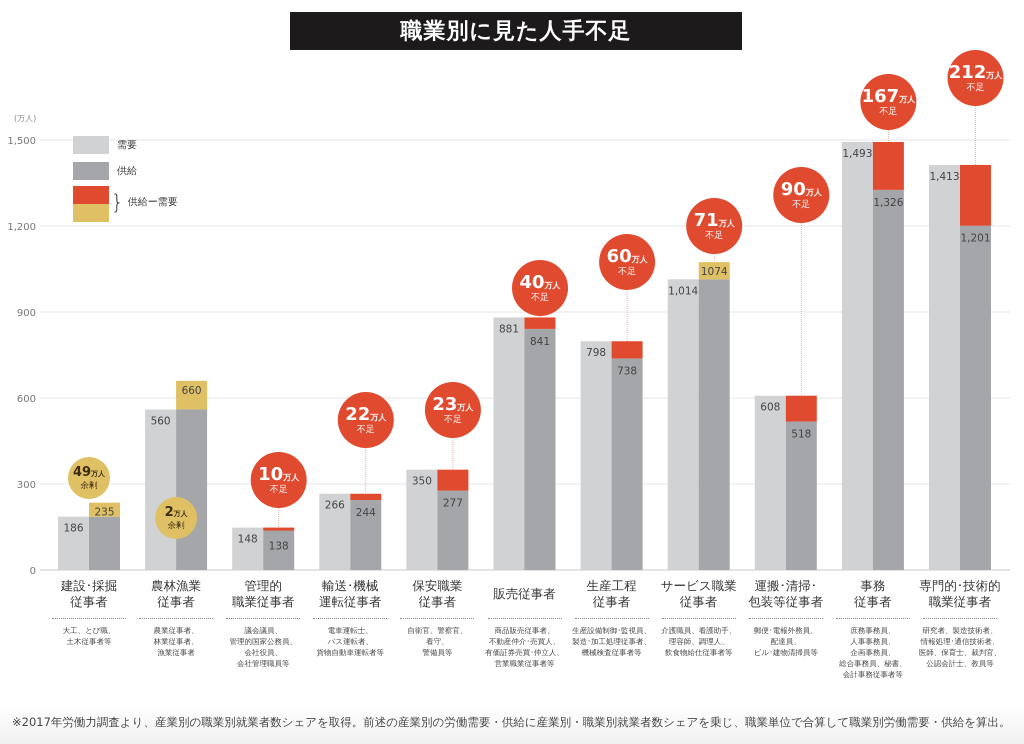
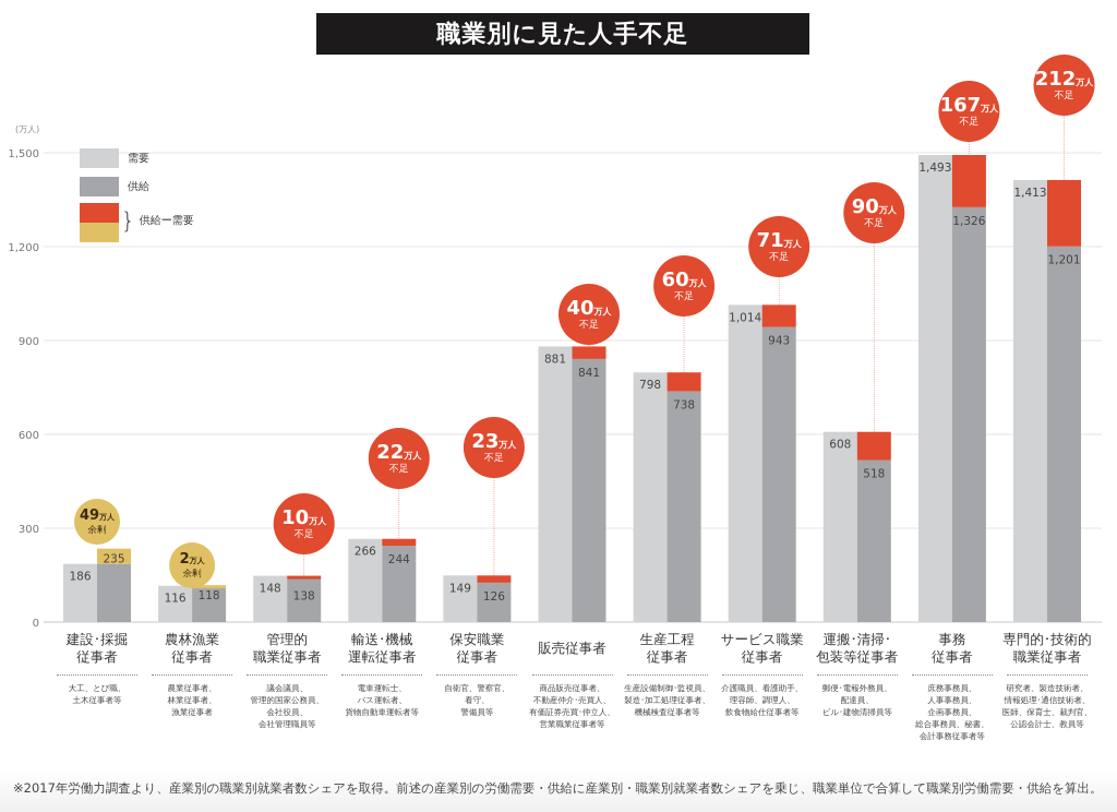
需要/農林漁業従事者: 560 -> 116
供給/農林漁業従事者: 660 -> 118
需要/保安職業従事者: 350 -> 149
供給/保安職業従事者: 277 -> 126
供給/サービス職業従事者: 1074 -> 943
